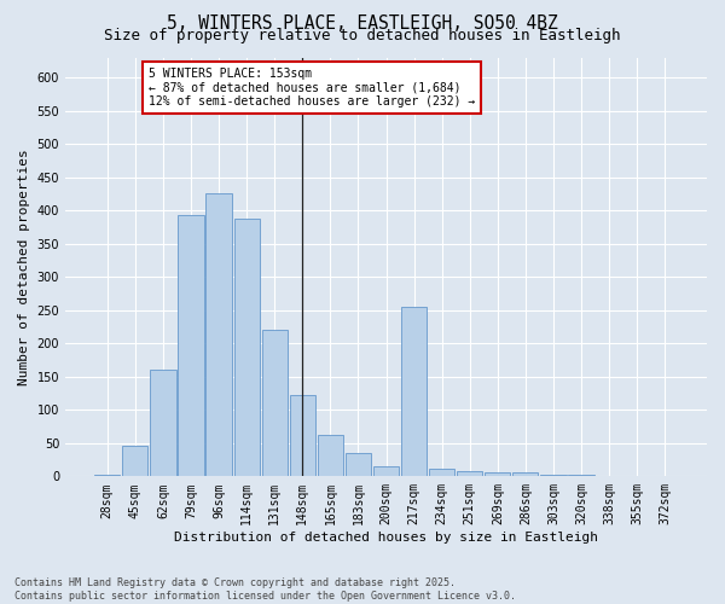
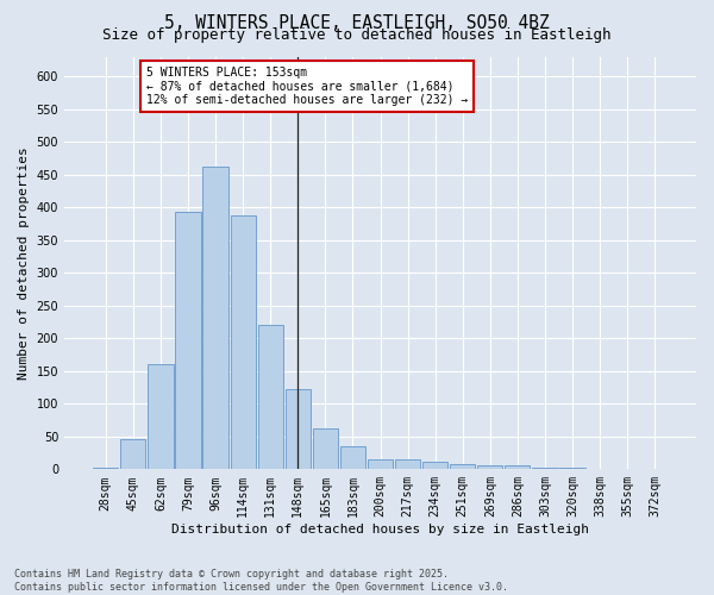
96sqm: 426 -> 462
217sqm: 254 -> 15
